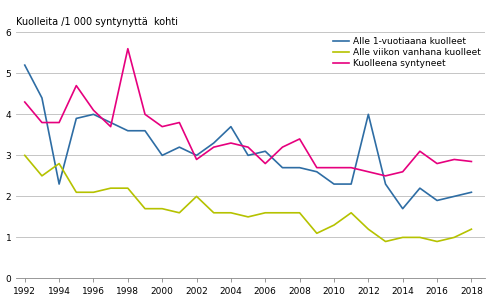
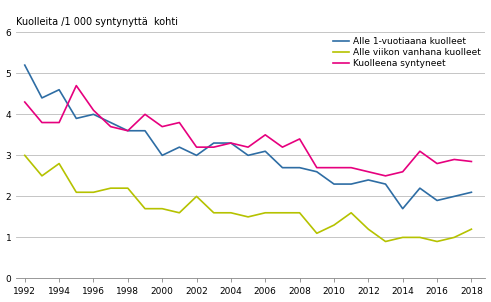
Alle 1-vuotiaana kuolleet/1994: 2.3 -> 4.6
Kuolleena syntyneet/1998: 5.60 -> 3.60
Kuolleena syntyneet/2002: 2.90 -> 3.20
Alle 1-vuotiaana kuolleet/2004: 3.7 -> 3.3
Kuolleena syntyneet/2006: 2.80 -> 3.50
Alle 1-vuotiaana kuolleet/2012: 4.0 -> 2.4
